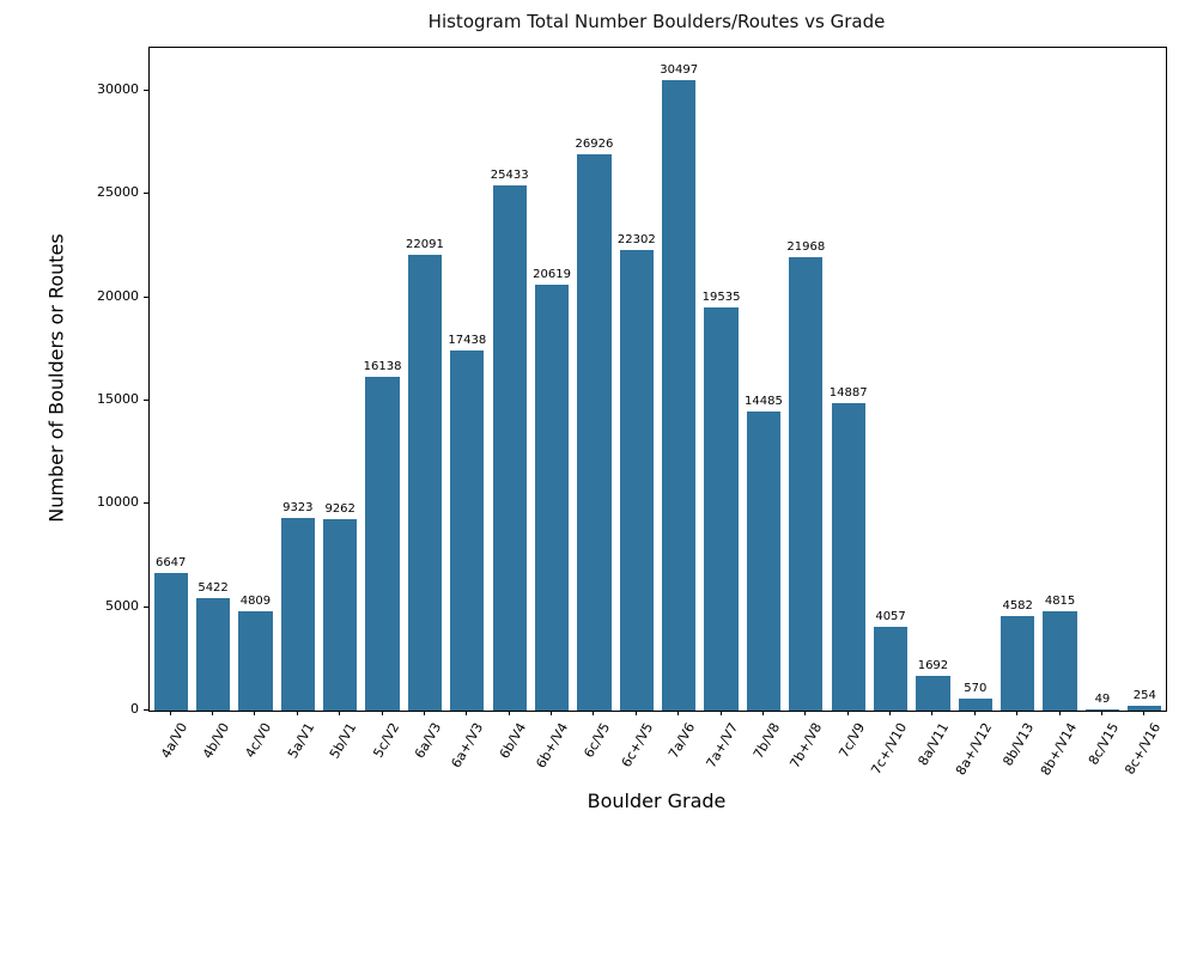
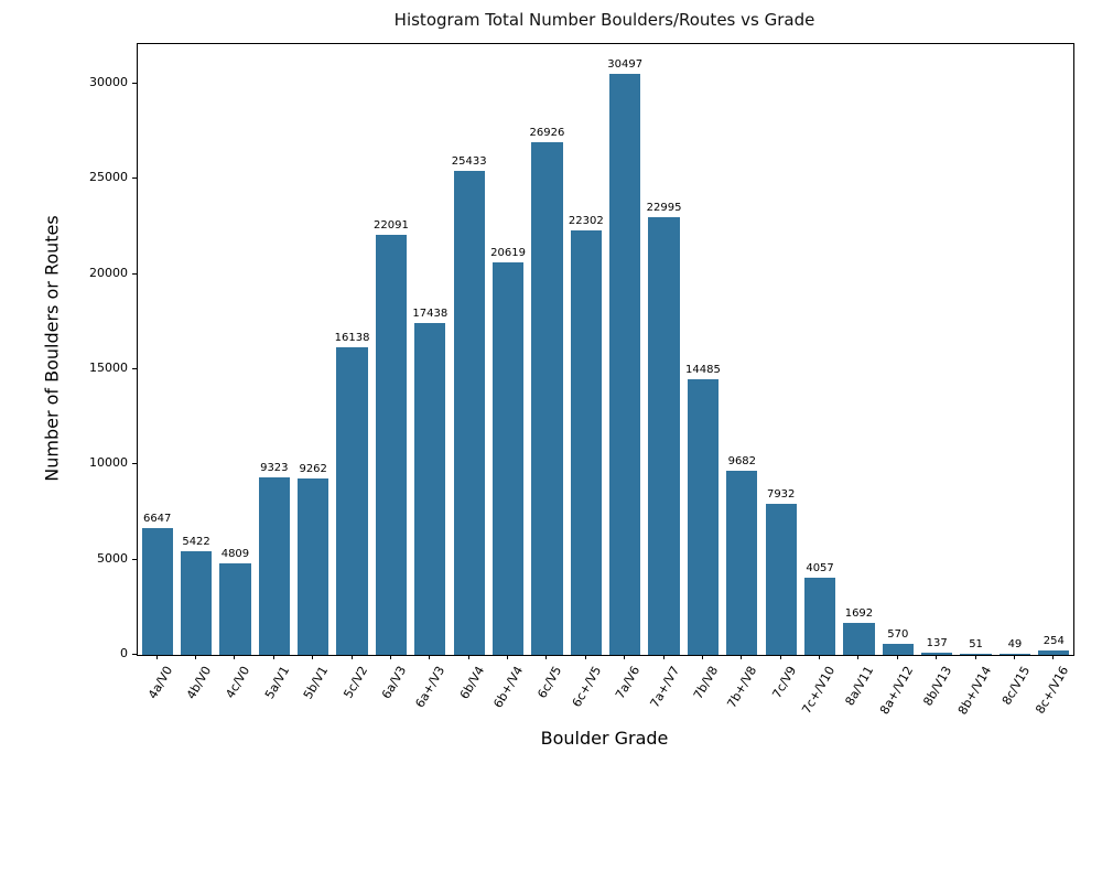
7a+/V7: 19535 -> 22995
7b+/V8: 21968 -> 9682
7c/V9: 14887 -> 7932
8b/V13: 4582 -> 137
8b+/V14: 4815 -> 51
